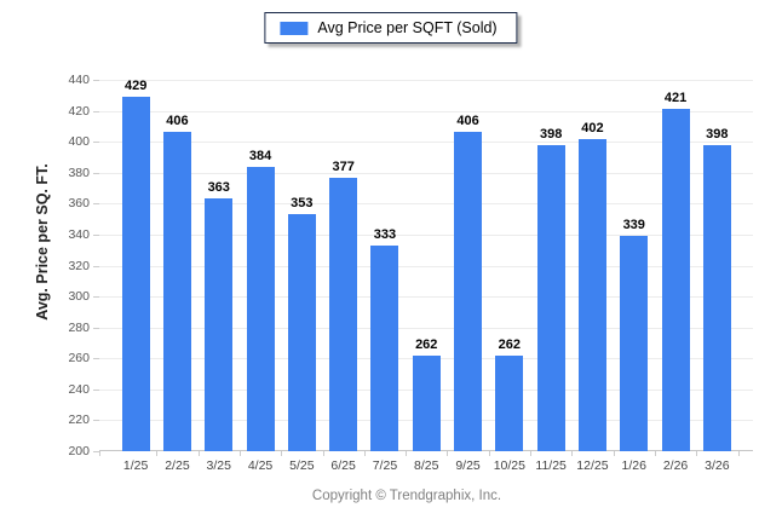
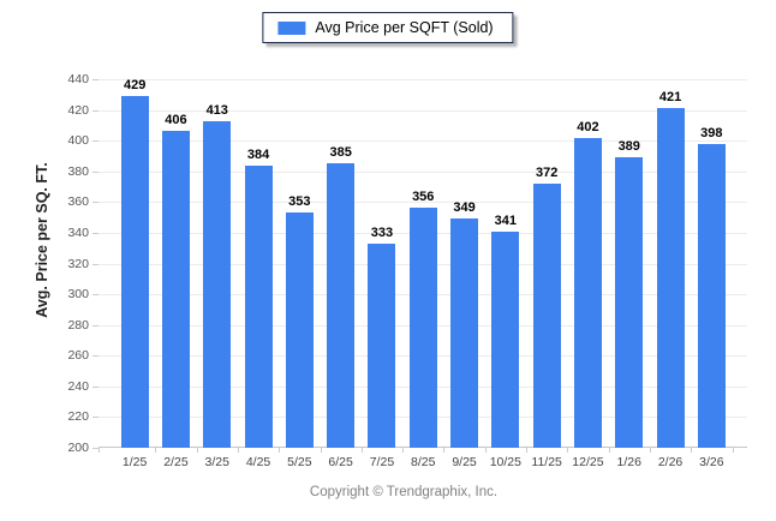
3/25: 363 -> 413
6/25: 377 -> 385
8/25: 262 -> 356
9/25: 406 -> 349
10/25: 262 -> 341
11/25: 398 -> 372
1/26: 339 -> 389
